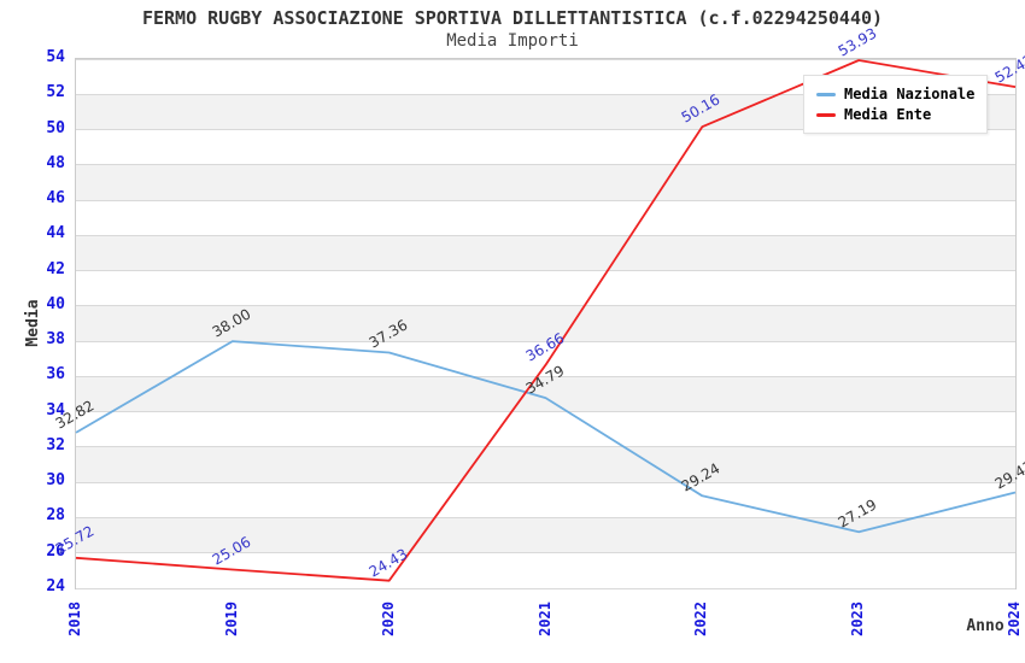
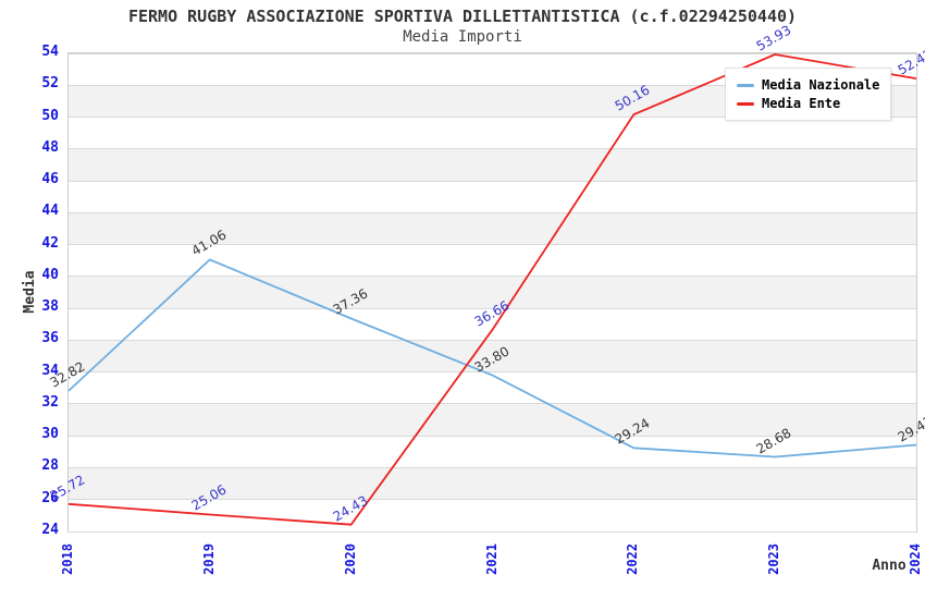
Media Nazionale/2019: 38.00 -> 41.06
Media Nazionale/2021: 34.79 -> 33.80
Media Nazionale/2023: 27.19 -> 28.68
